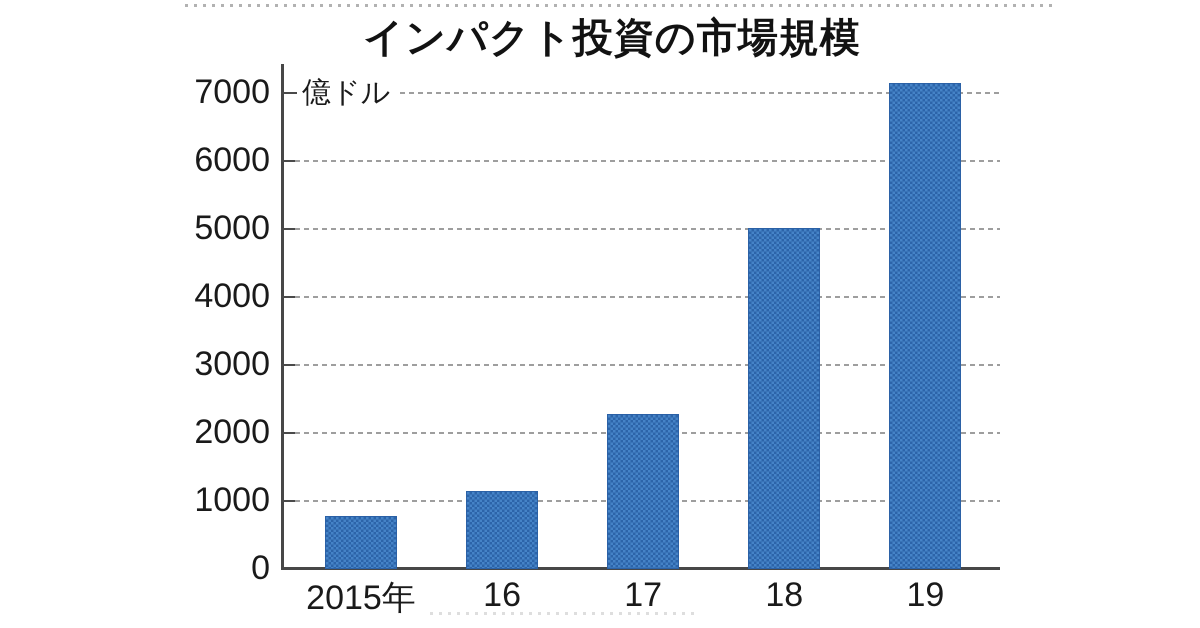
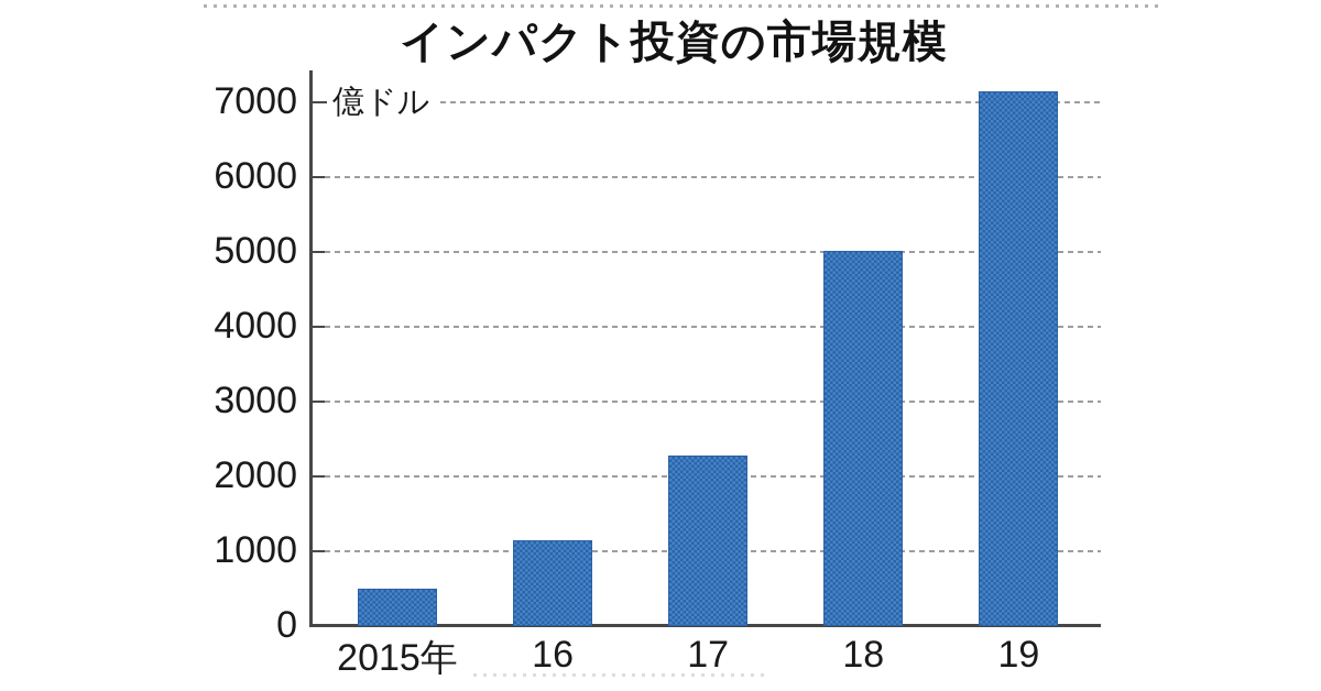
2015年: 800 -> 500
